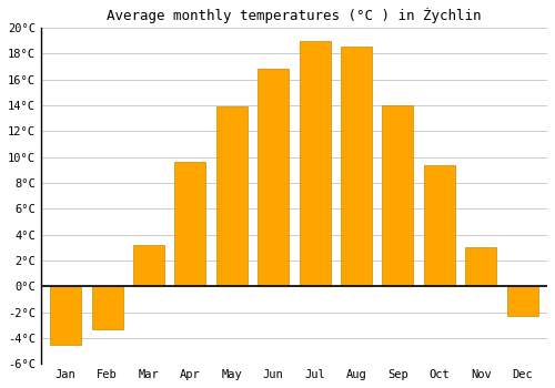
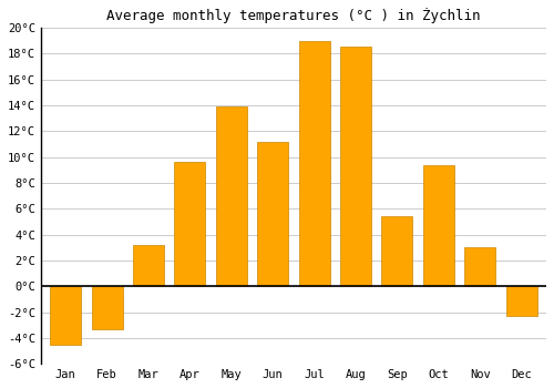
Jun: 16.8°C -> 11.2°C
Sep: 14.0°C -> 5.4°C
